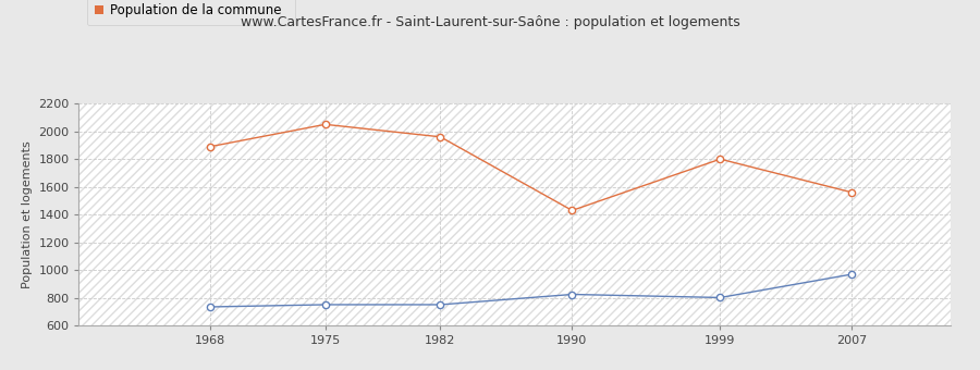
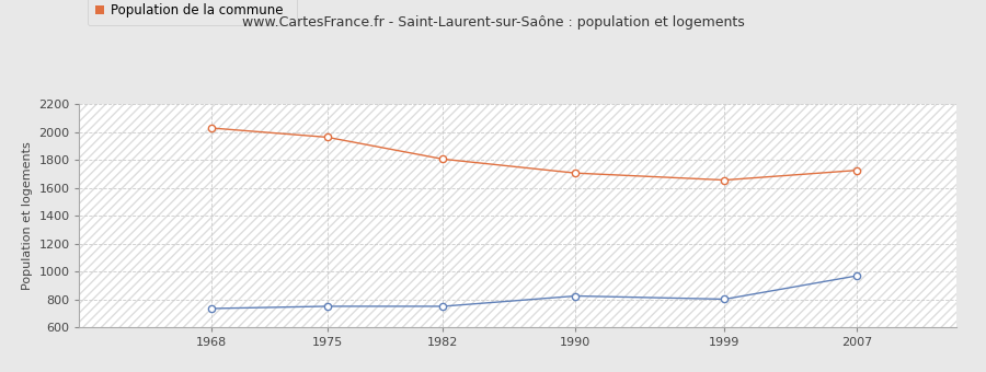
Population de la commune/1968: 1890 -> 2030
Population de la commune/1975: 2050 -> 1960
Population de la commune/1982: 1960 -> 1810
Population de la commune/1990: 1430 -> 1710
Population de la commune/1999: 1800 -> 1660
Population de la commune/2007: 1560 -> 1730
